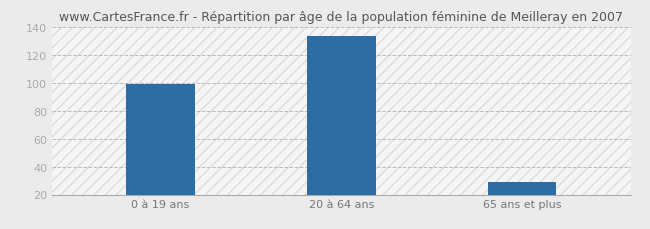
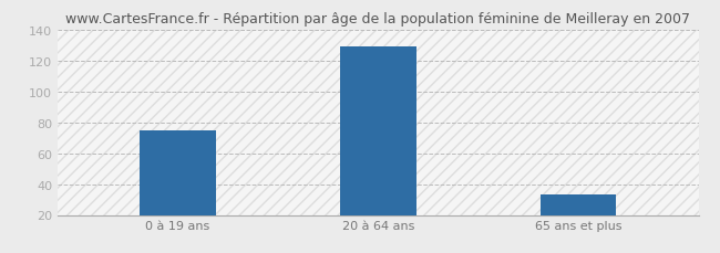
0 à 19 ans: 99 -> 75
20 à 64 ans: 133 -> 129
65 ans et plus: 29 -> 33
